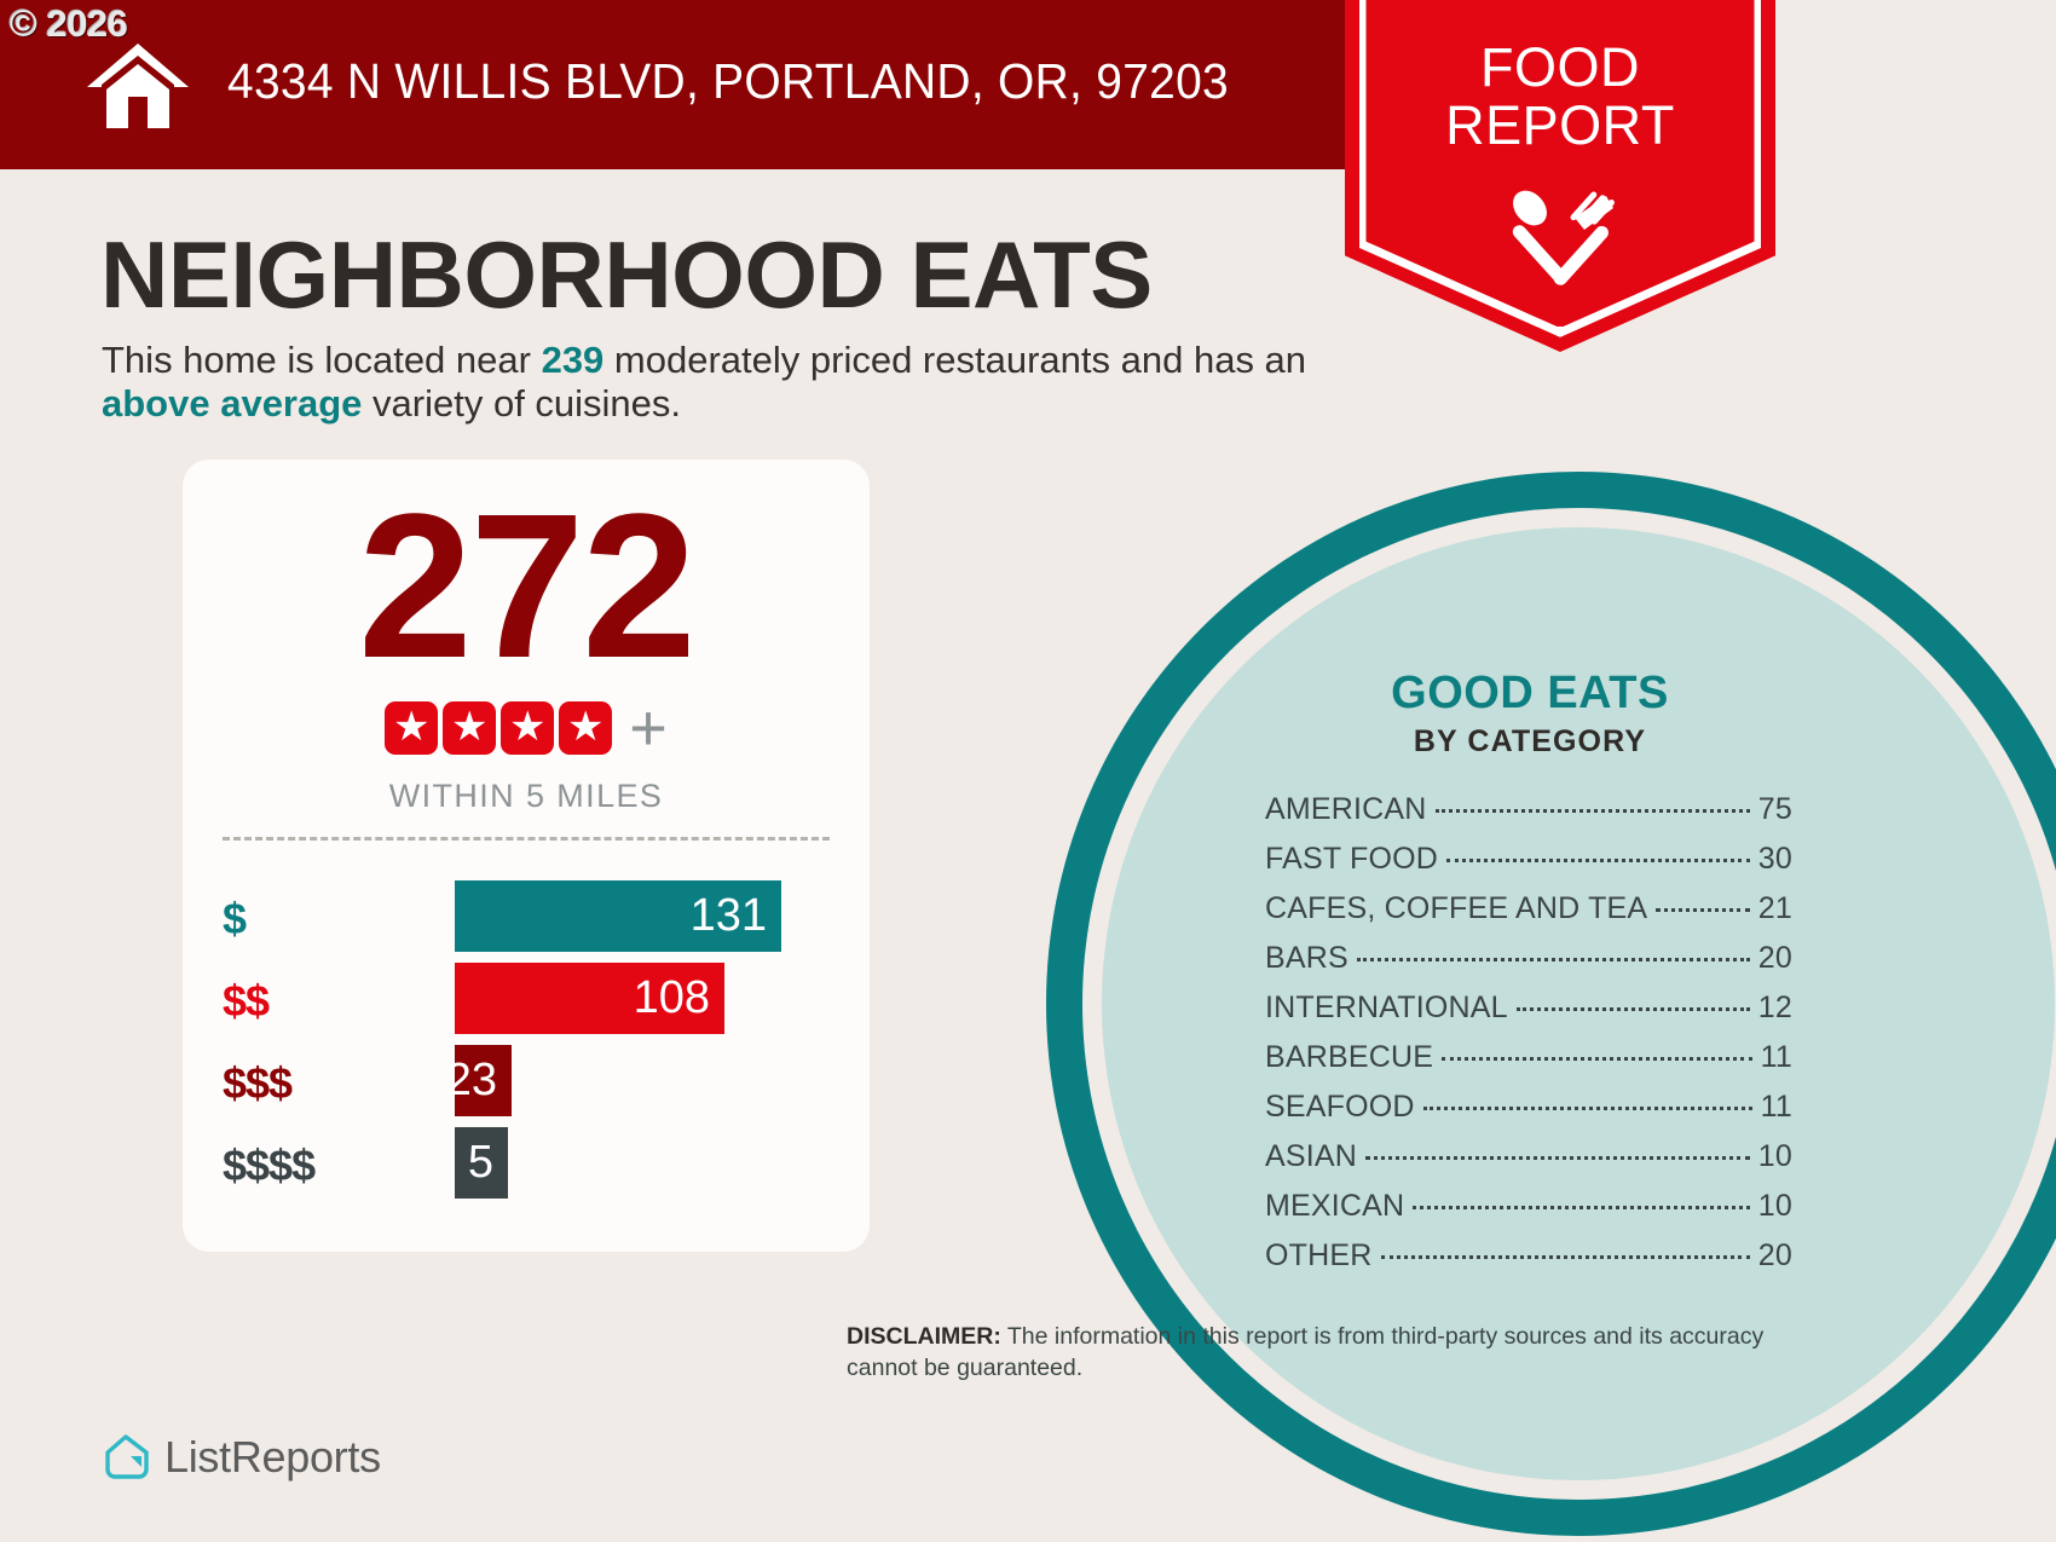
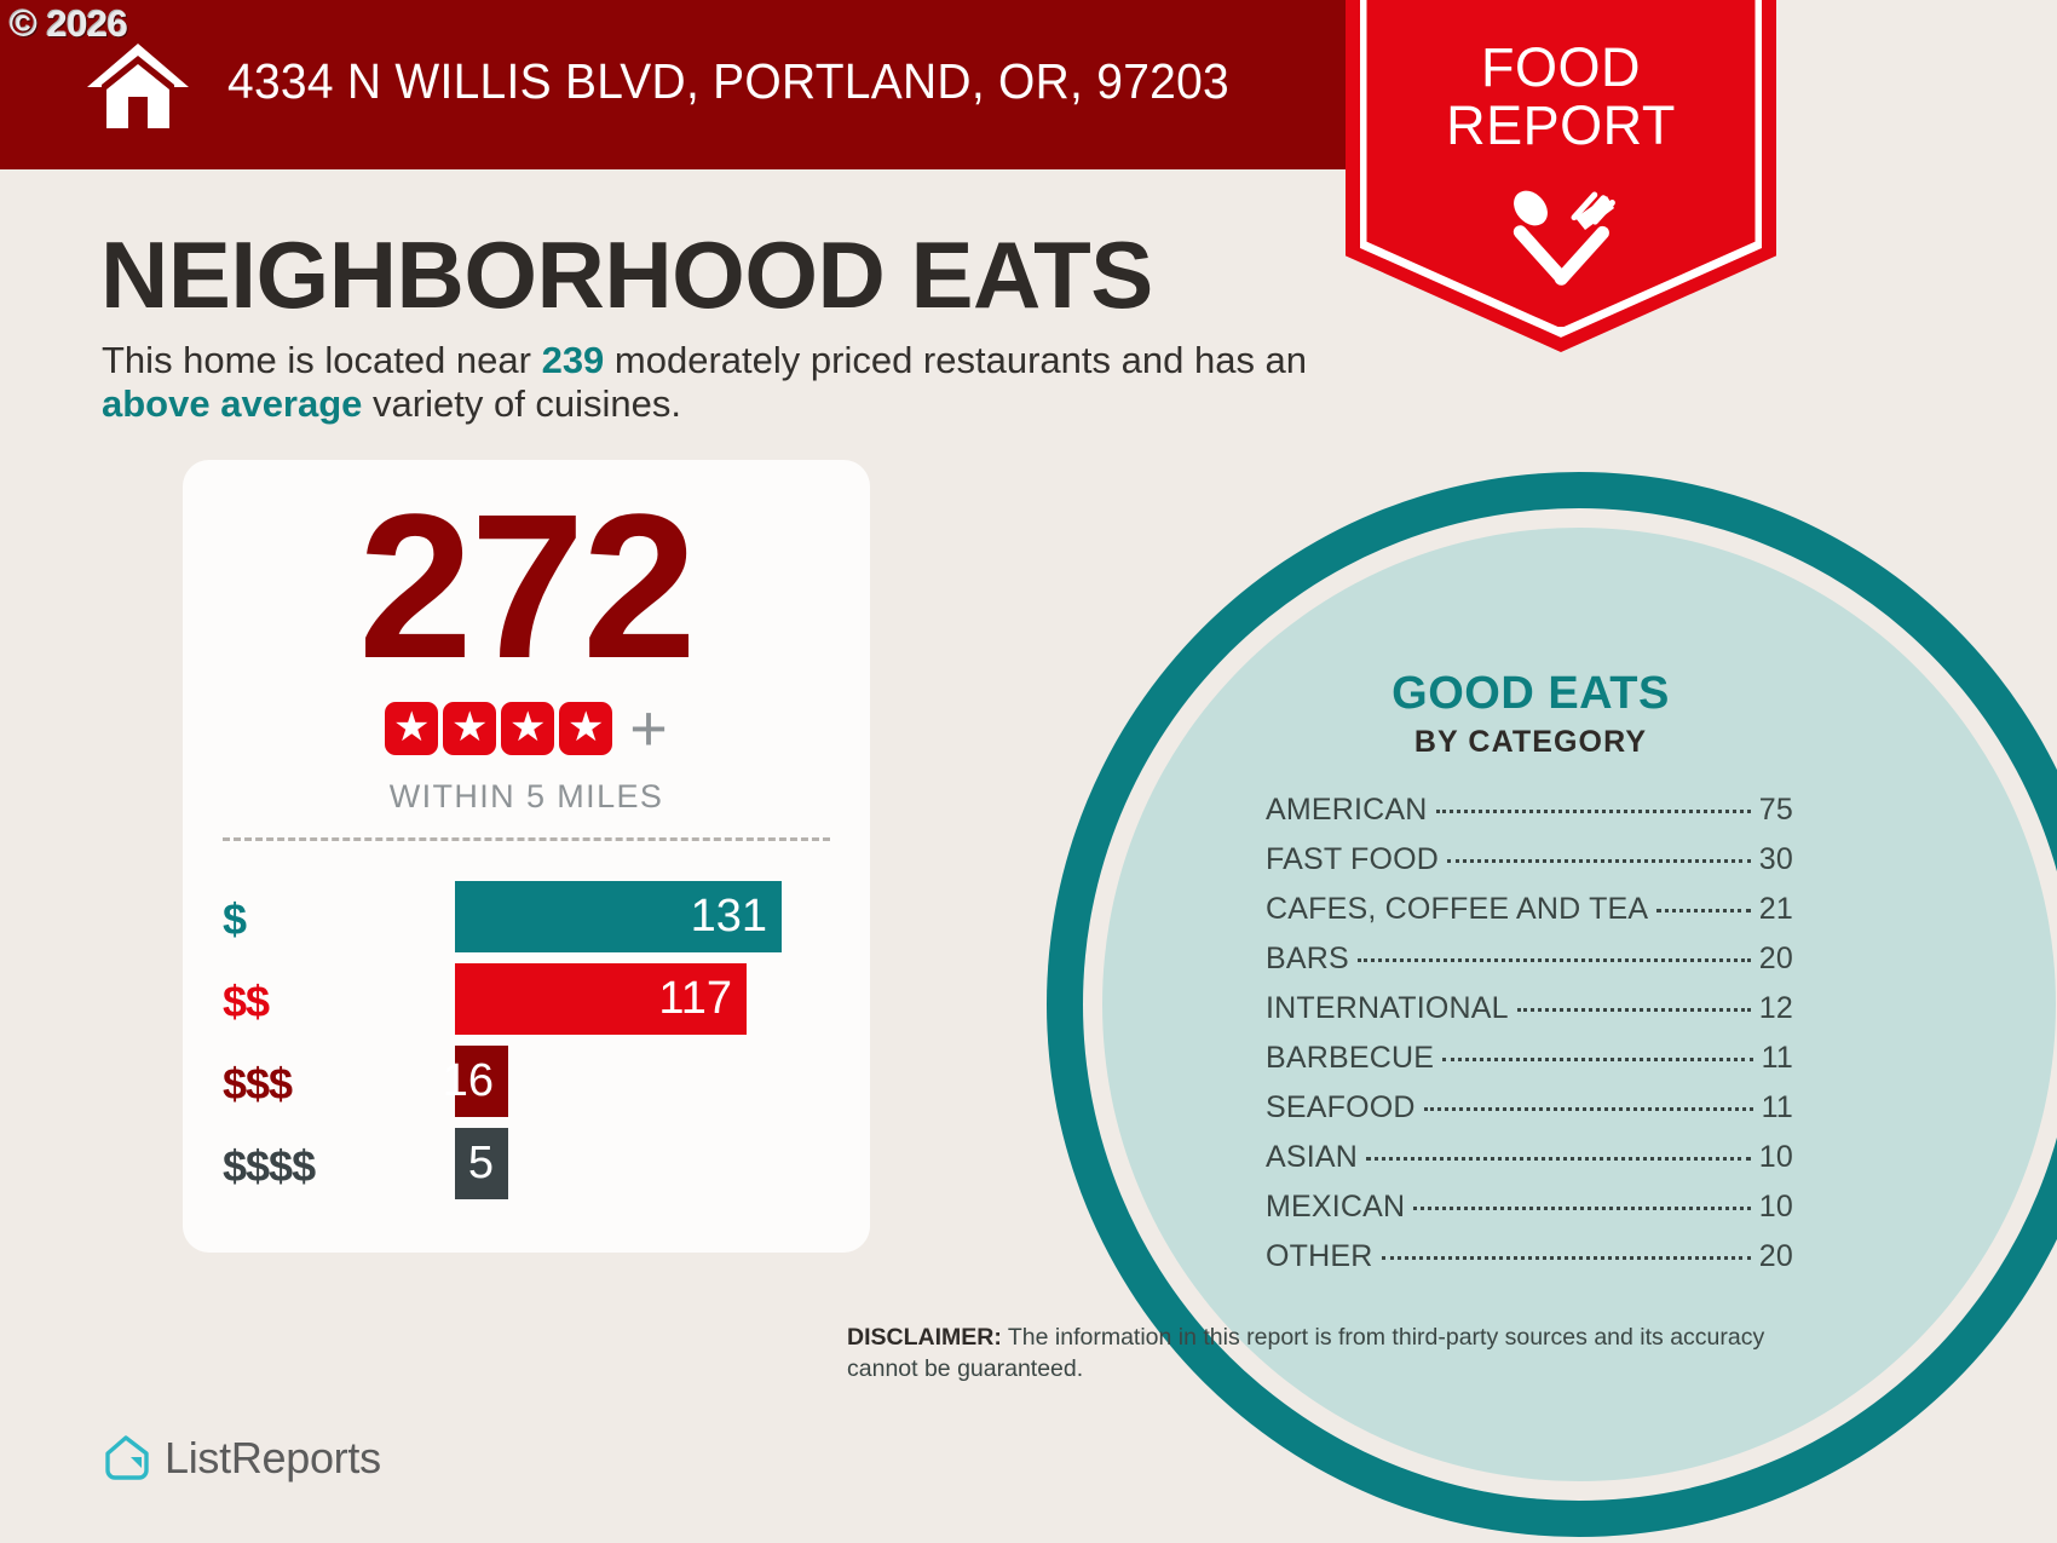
$$: 108 -> 117
$$$: 23 -> 16
